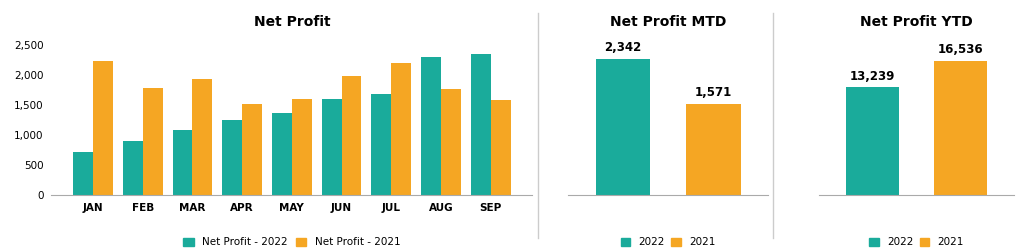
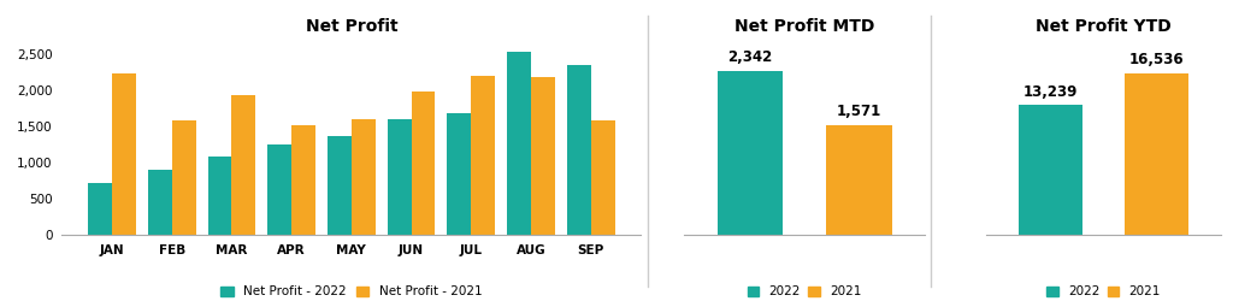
Net Profit/Net Profit - 2021/FEB: 1,780 -> 1,580
Net Profit/Net Profit - 2022/AUG: 2,290 -> 2,520
Net Profit/Net Profit - 2021/AUG: 1,760 -> 2,180
